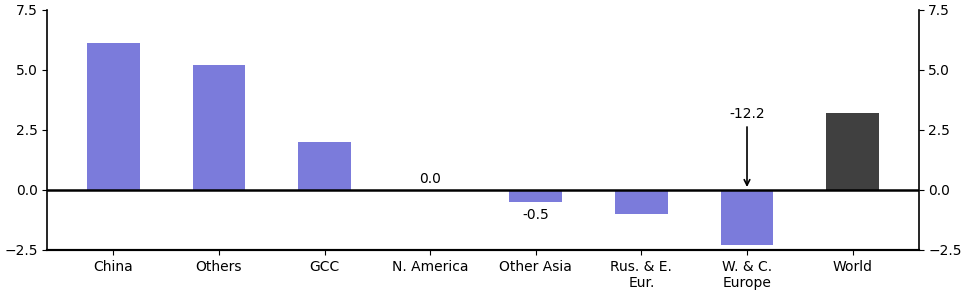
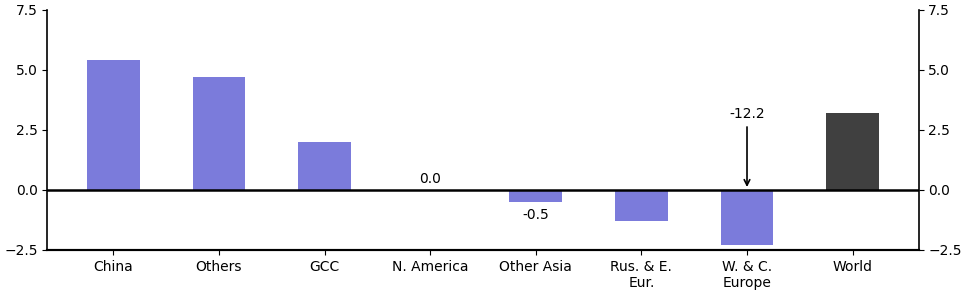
China: 6.1 -> 5.4
Others: 5.2 -> 4.7
Rus. & E. Eur.: -1.0 -> -1.3
